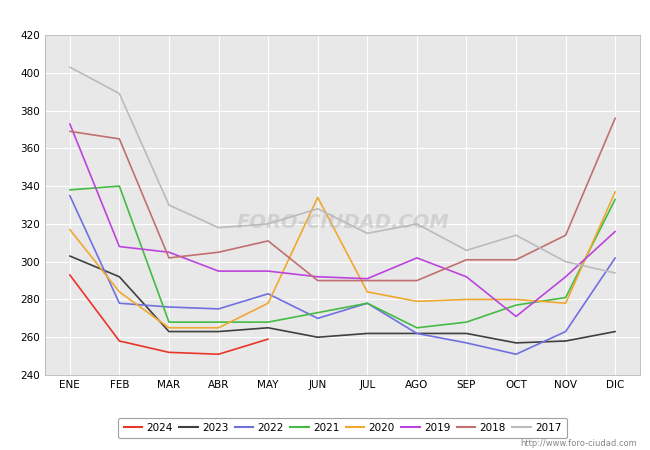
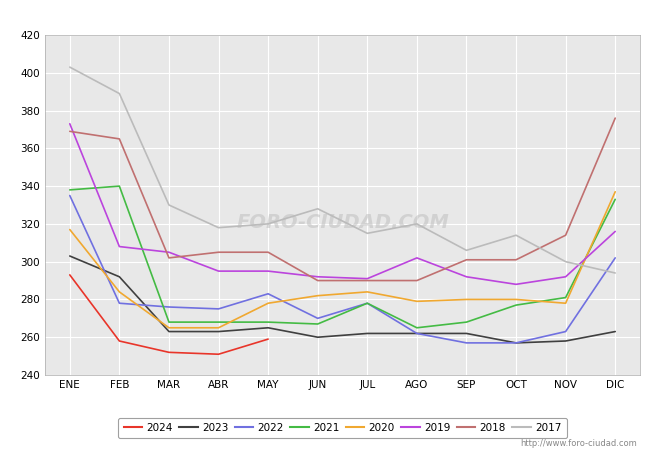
2018/MAY: 311 -> 305
2021/JUN: 273 -> 267
2020/JUN: 334 -> 282
2022/OCT: 251 -> 257
2019/OCT: 271 -> 288
